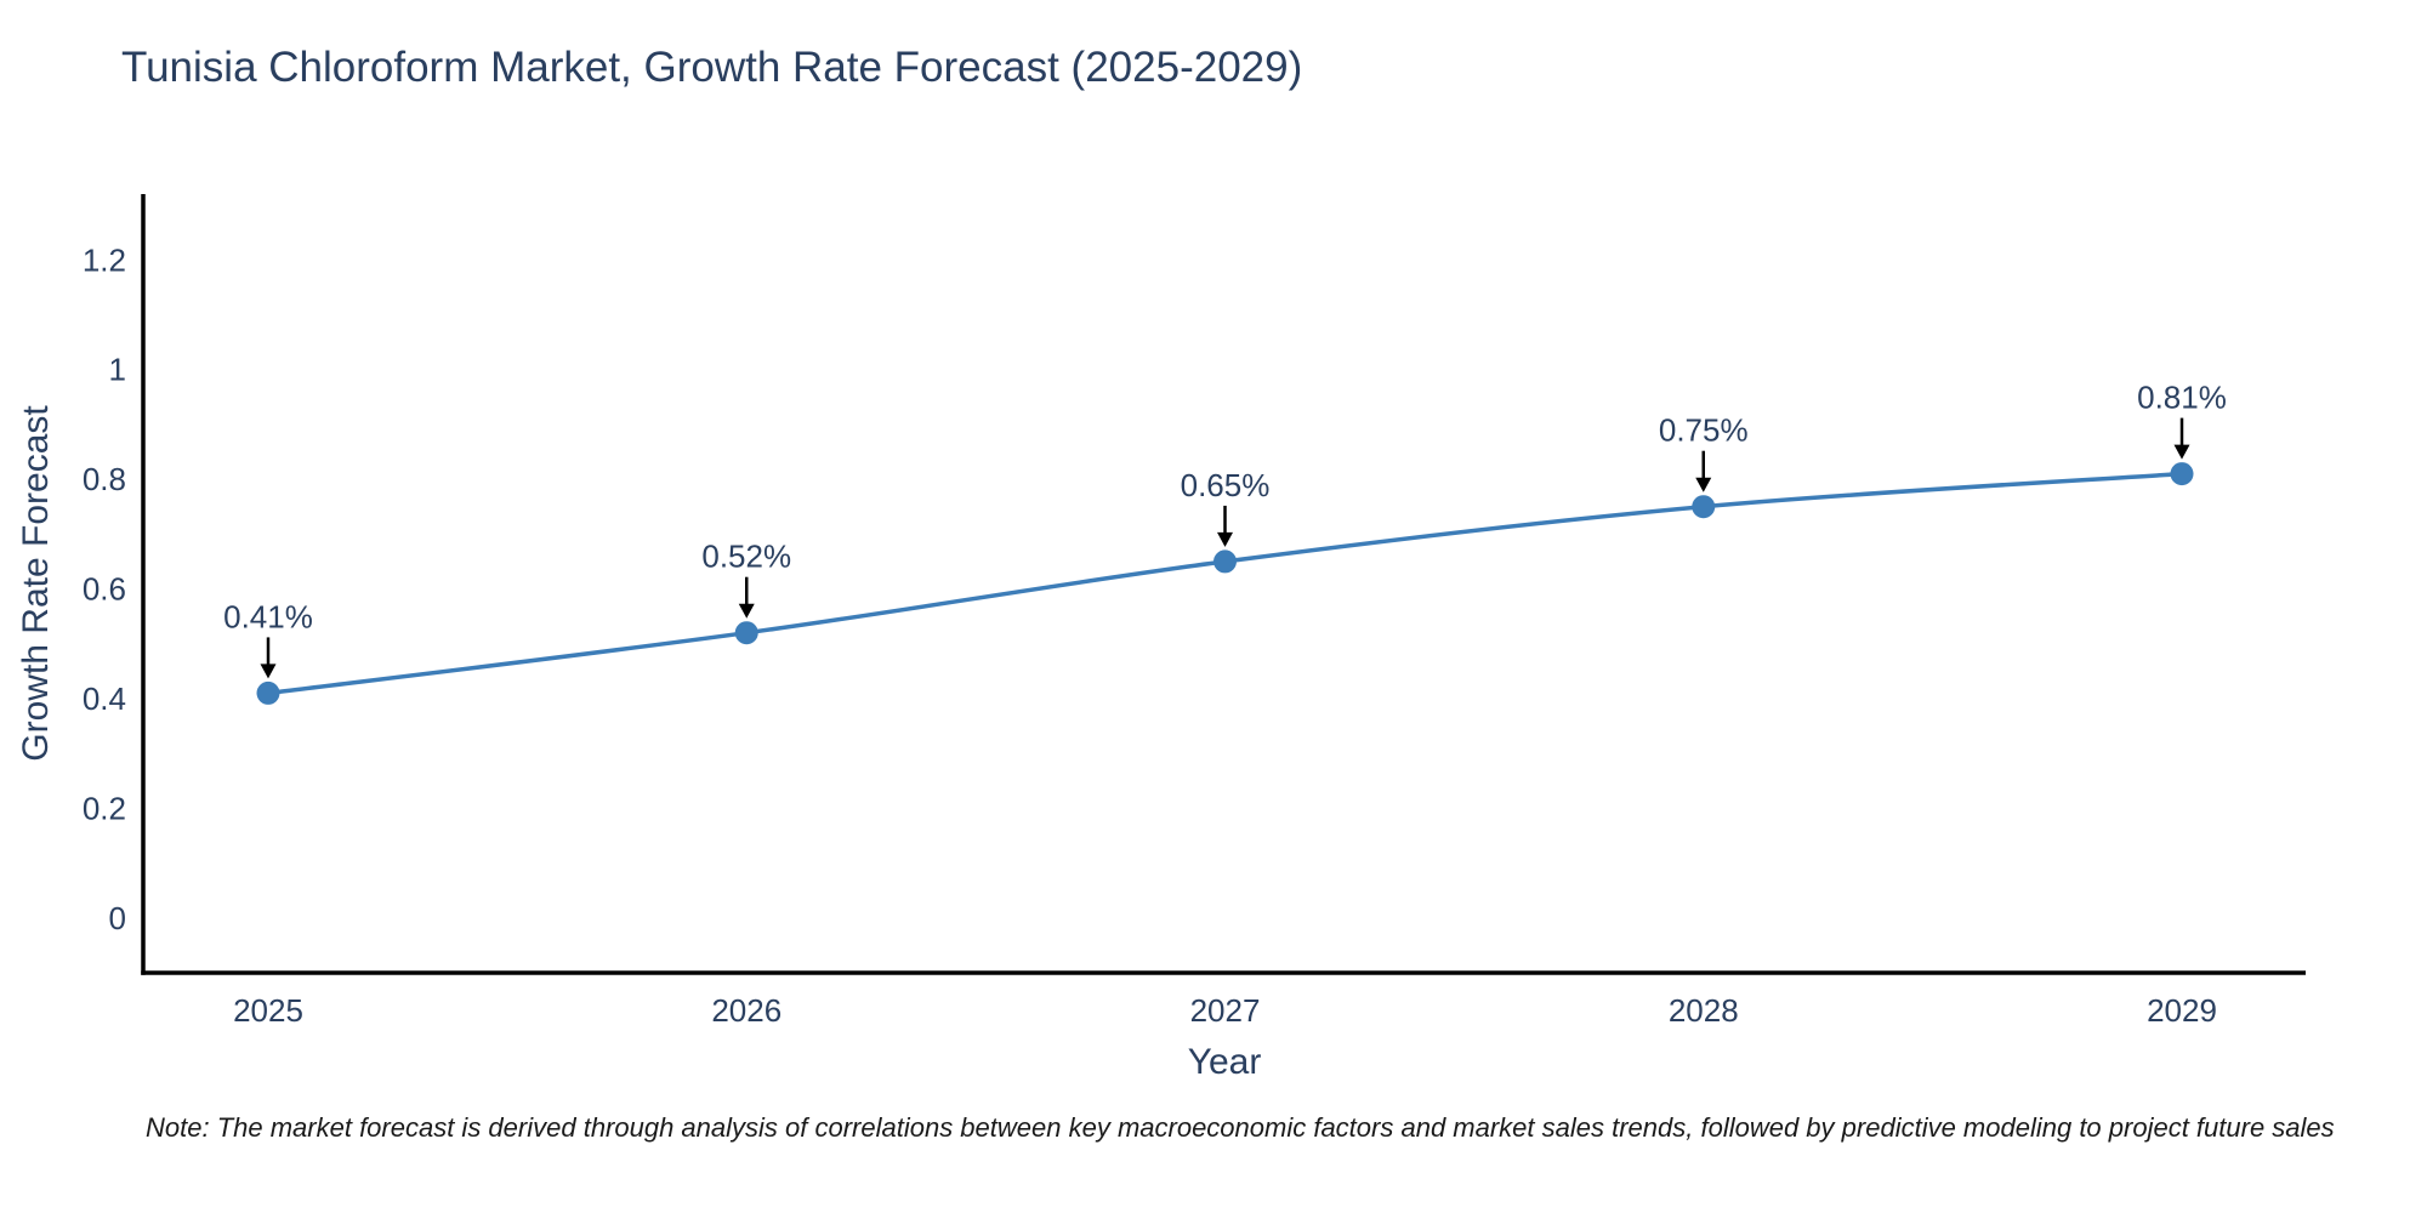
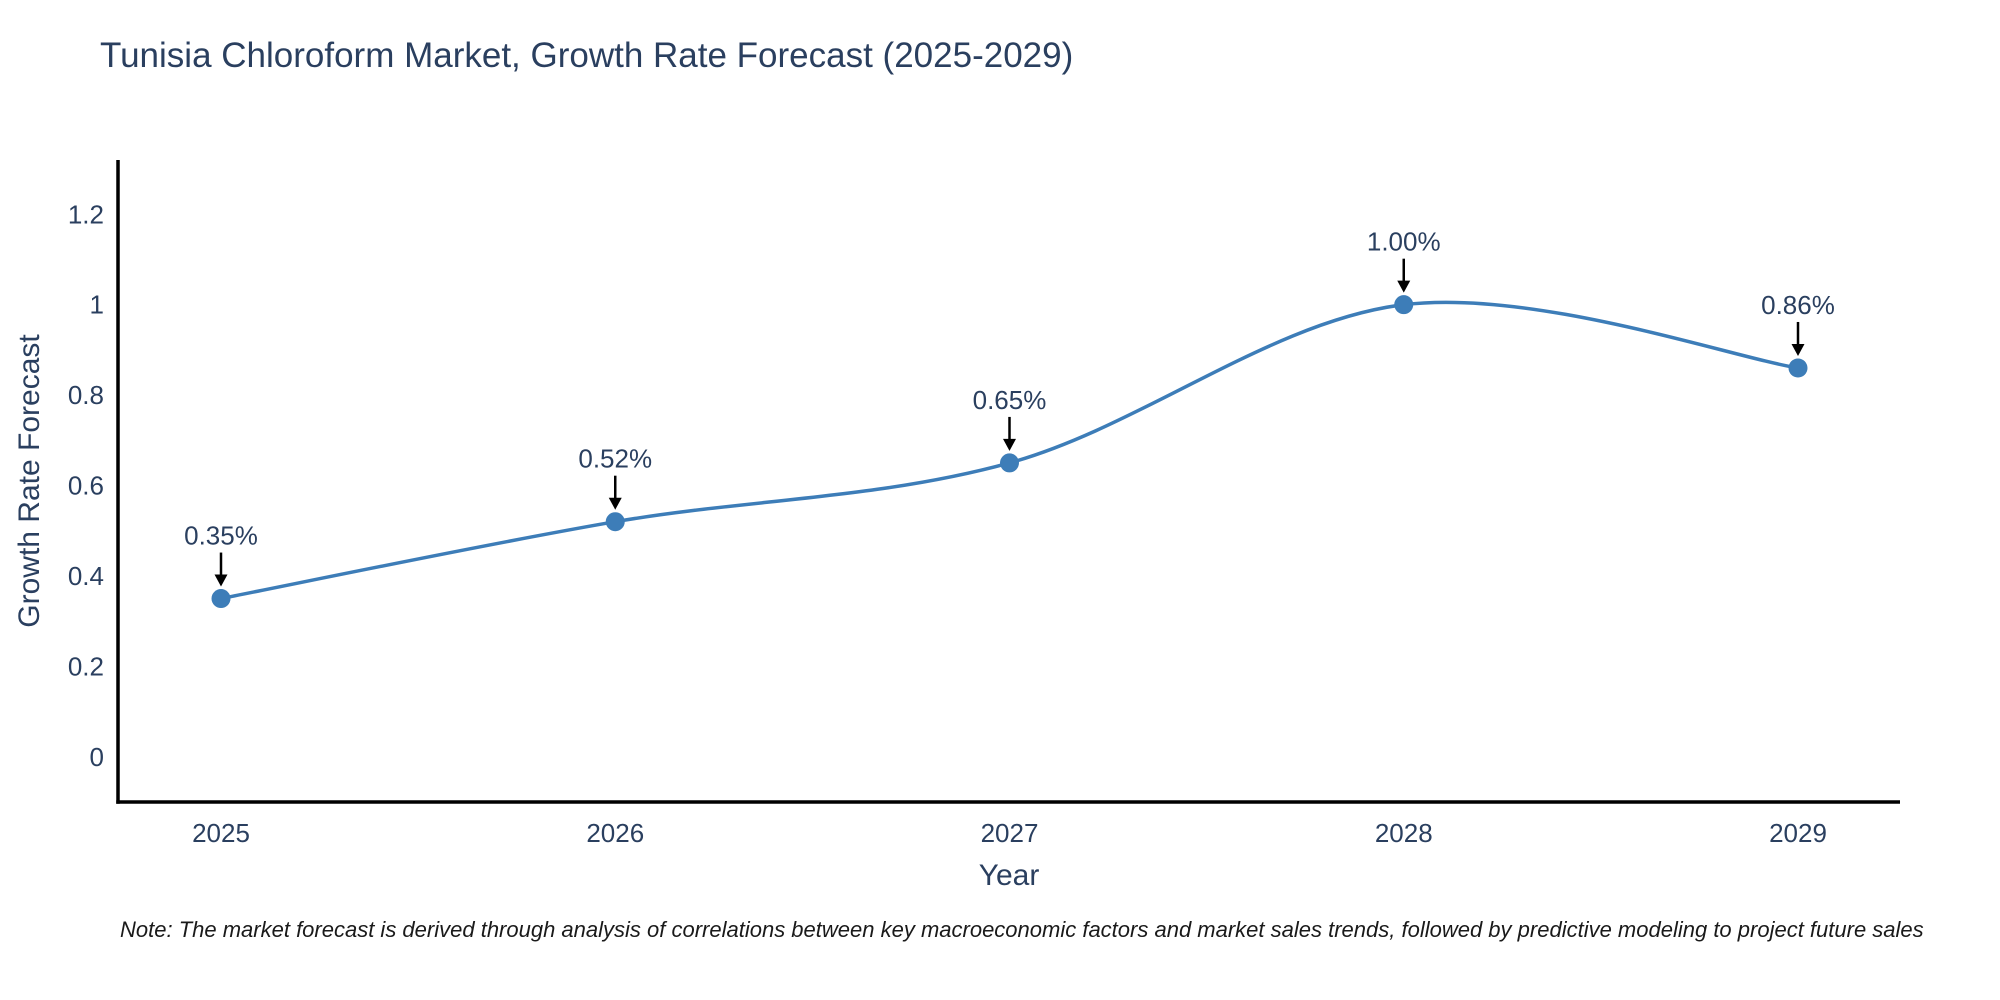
2025: 0.41% -> 0.35%
2028: 0.75% -> 1.00%
2029: 0.81% -> 0.86%
